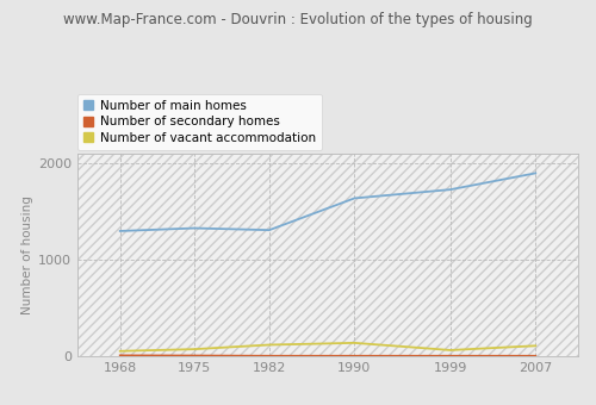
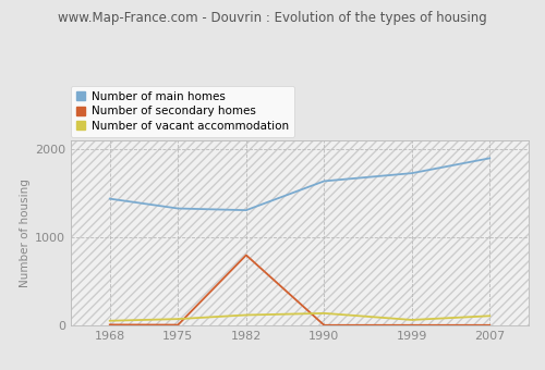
Number of main homes/1968: 1300 -> 1440
Number of secondary homes/1982: 0 -> 800
